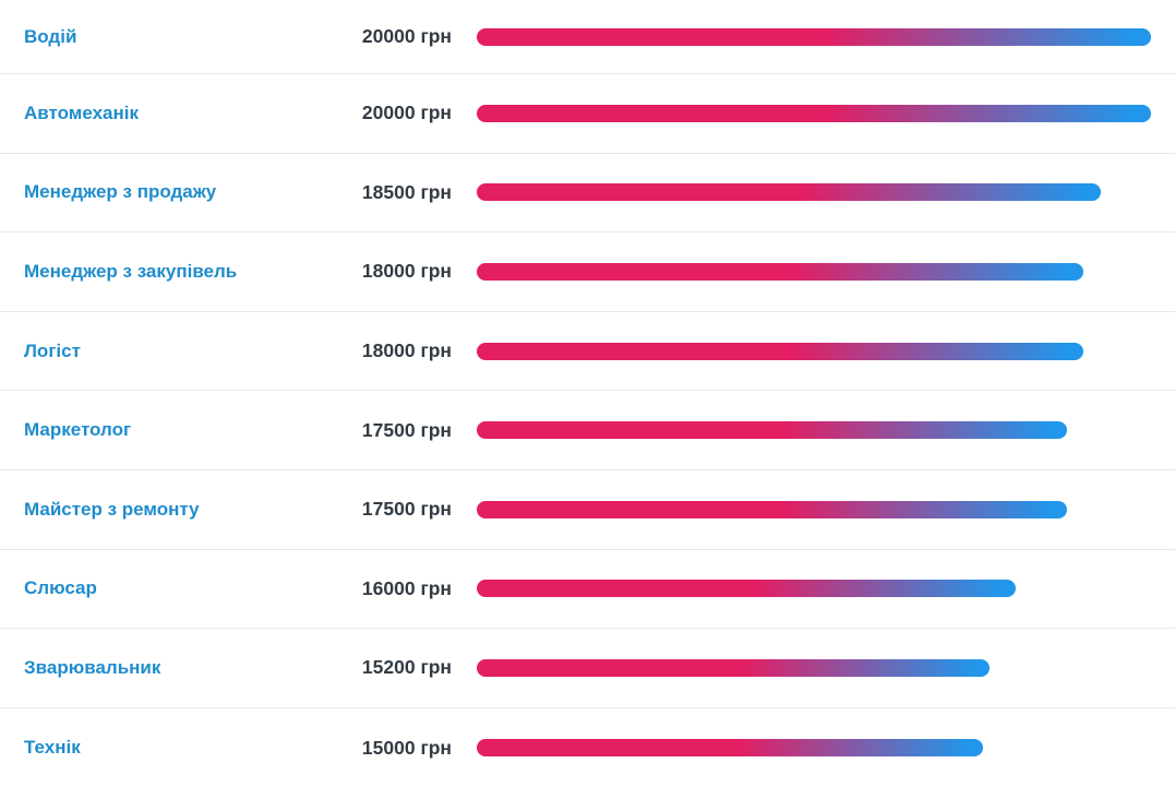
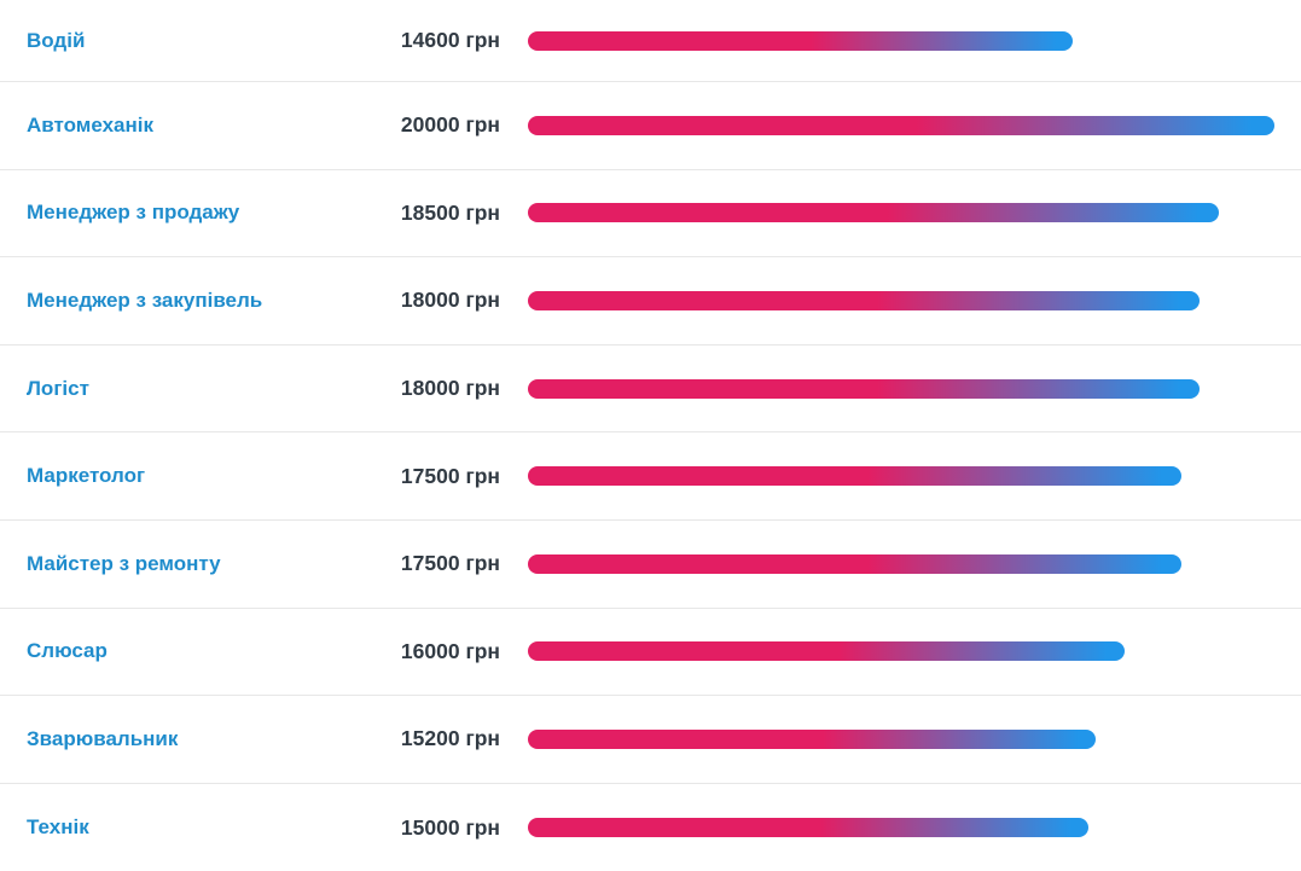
Водій: 20000 -> 14600
